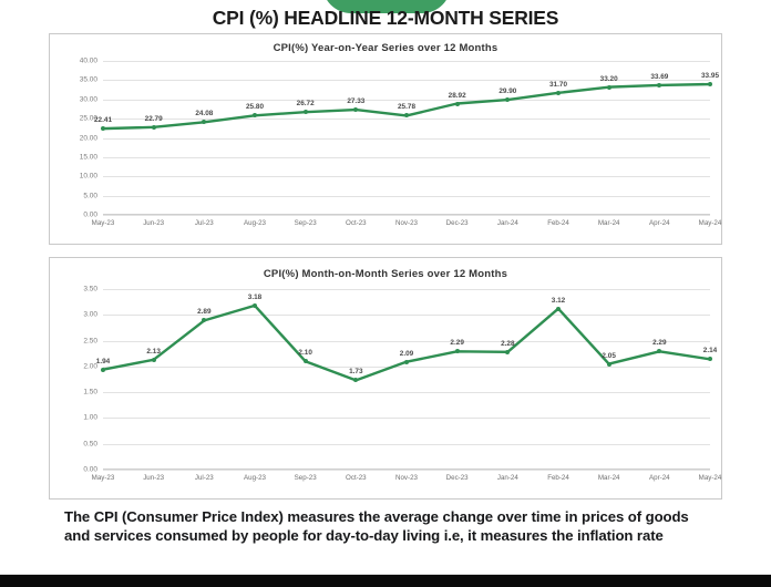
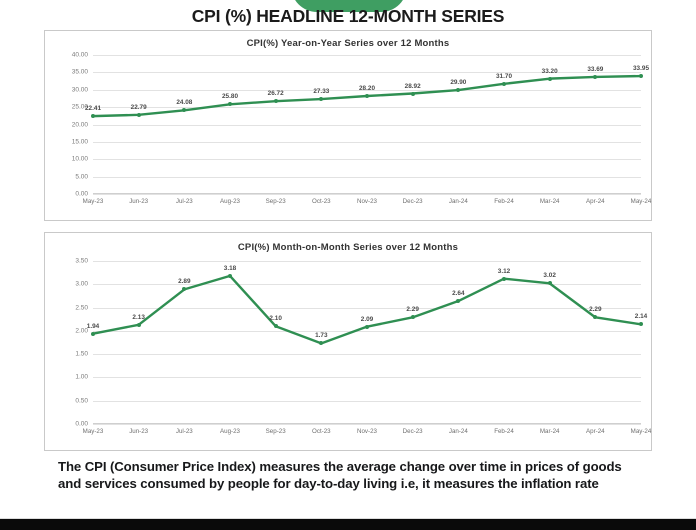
CPI(%) Year-on-Year Series over 12 Months/Nov-23: 25.78 -> 28.20
CPI(%) Month-on-Month Series over 12 Months/Jan-24: 2.28 -> 2.64
CPI(%) Month-on-Month Series over 12 Months/Mar-24: 2.05 -> 3.02
